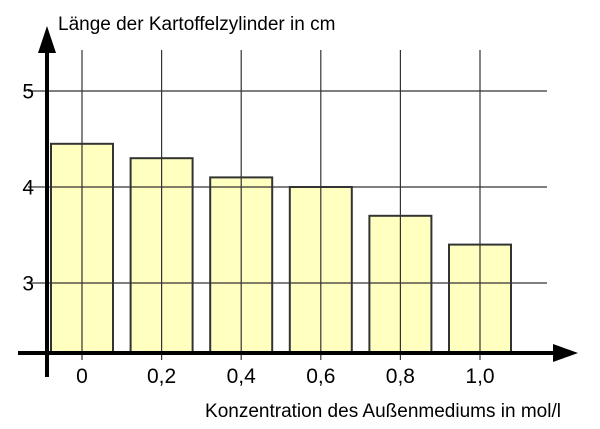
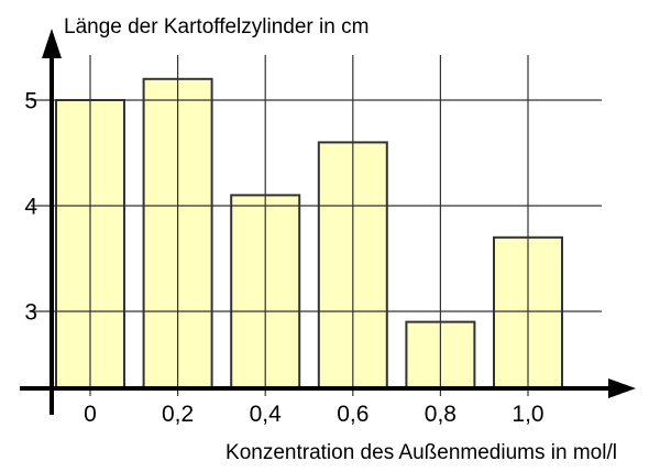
0: 4.5 -> 5.0
0,2: 4.3 -> 5.2
0,6: 4.0 -> 4.6
0,8: 3.7 -> 2.9
1,0: 3.4 -> 3.7
